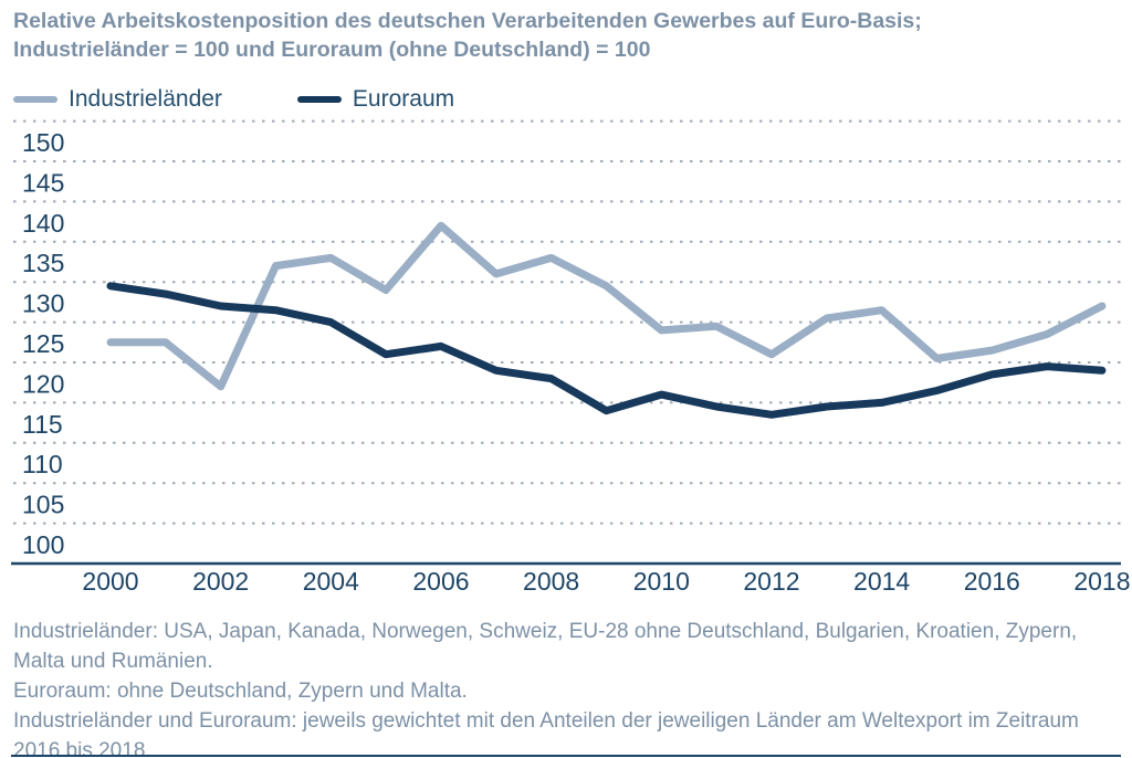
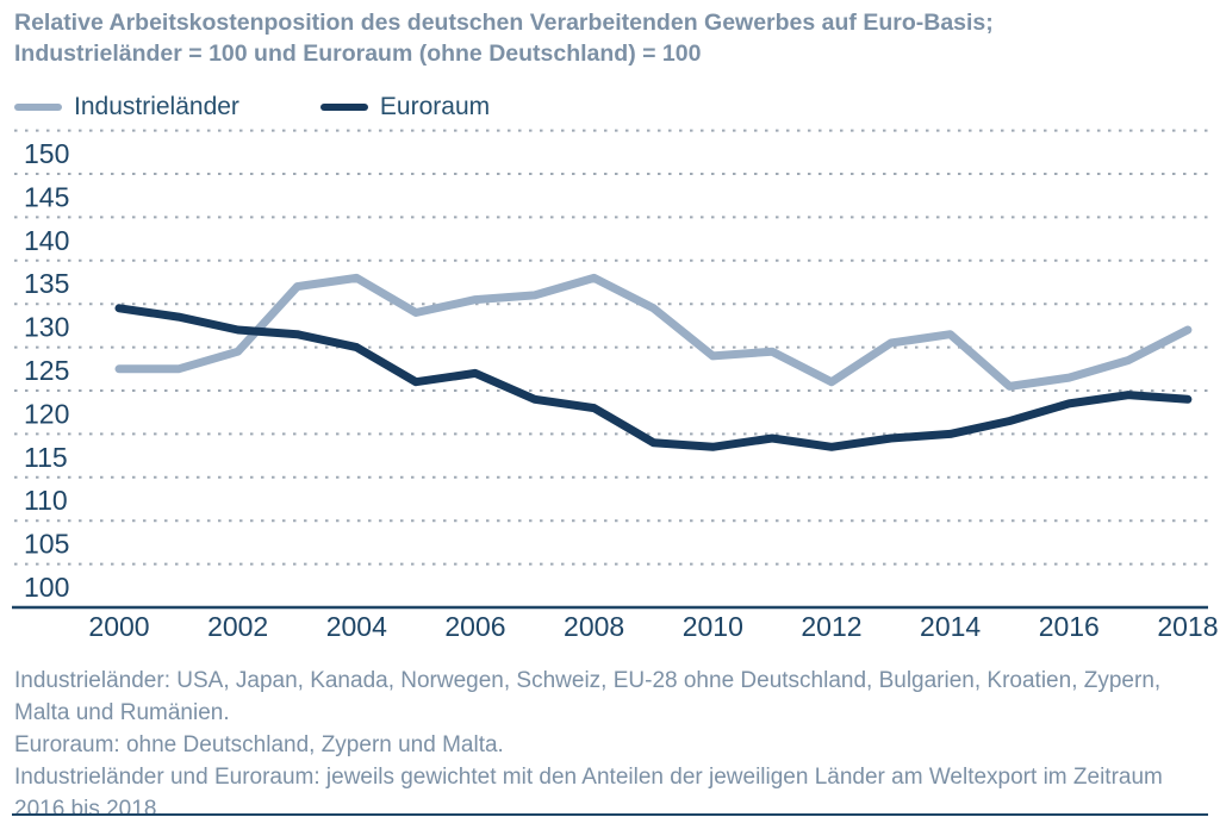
Industrieländer/2002: 122 -> 130
Industrieländer/2006: 142 -> 136
Euroraum/2010: 121 -> 118
